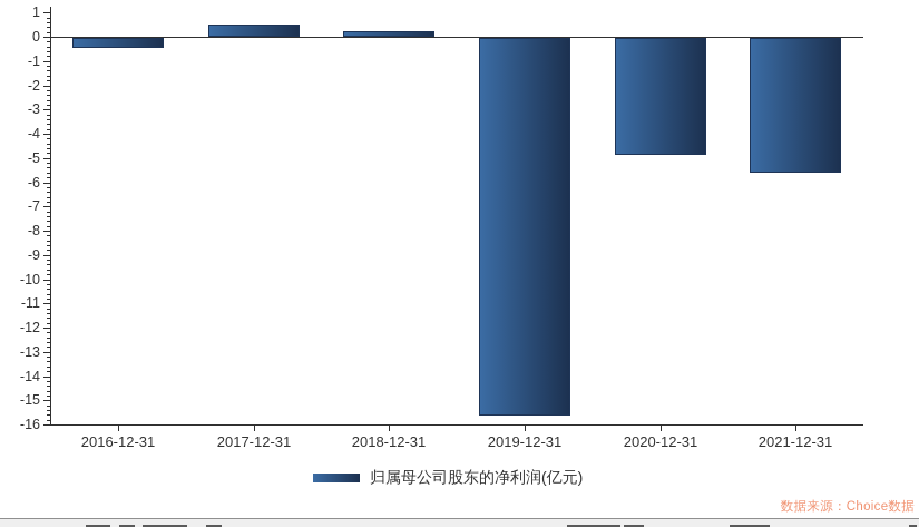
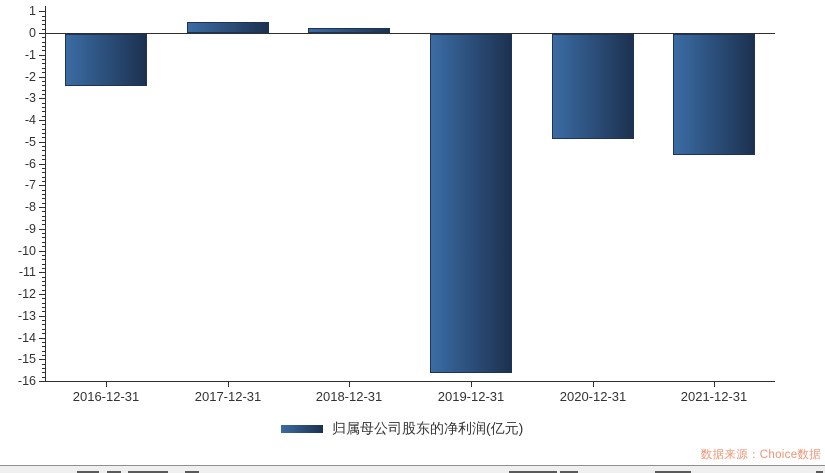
2016-12-31: -0.4 -> -2.4
